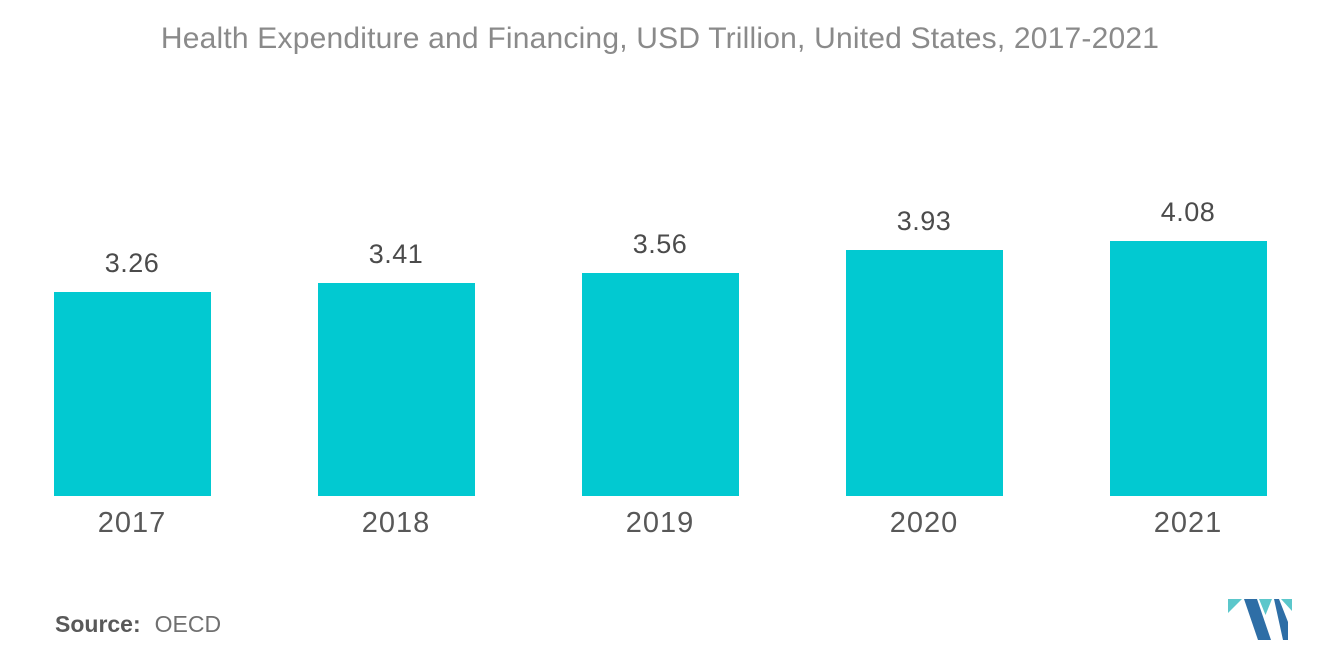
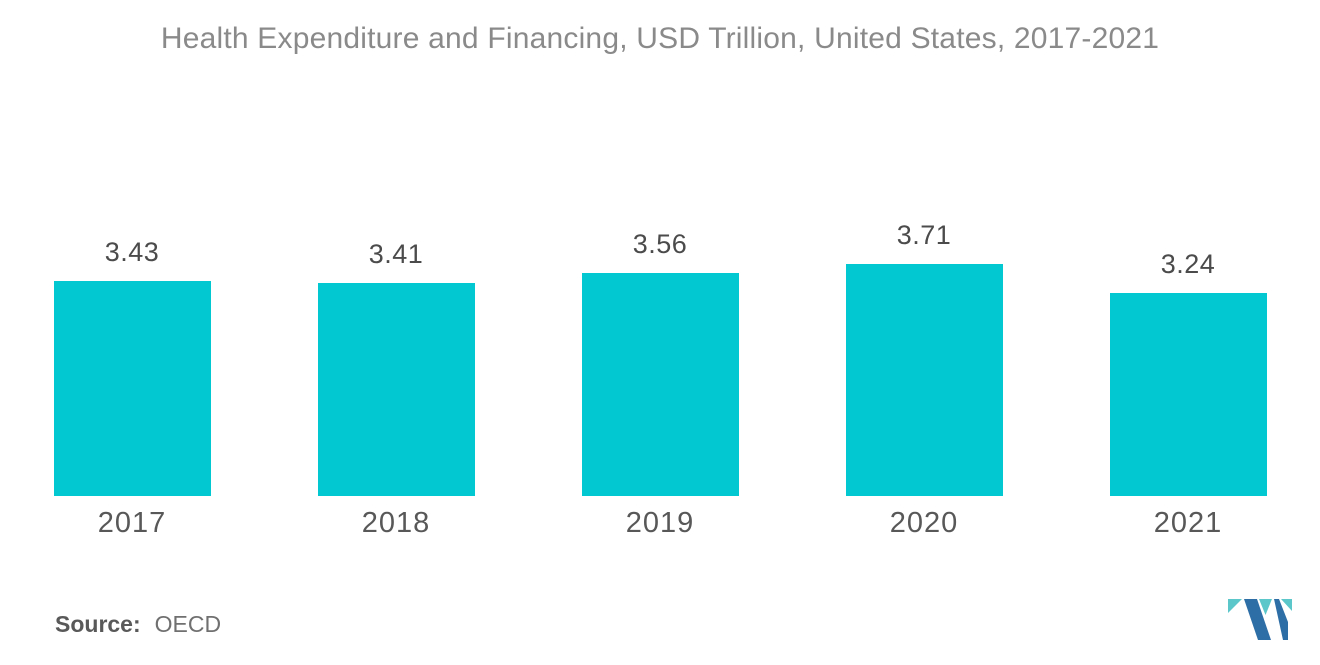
2017: 3.26 -> 3.43
2020: 3.93 -> 3.71
2021: 4.08 -> 3.24
